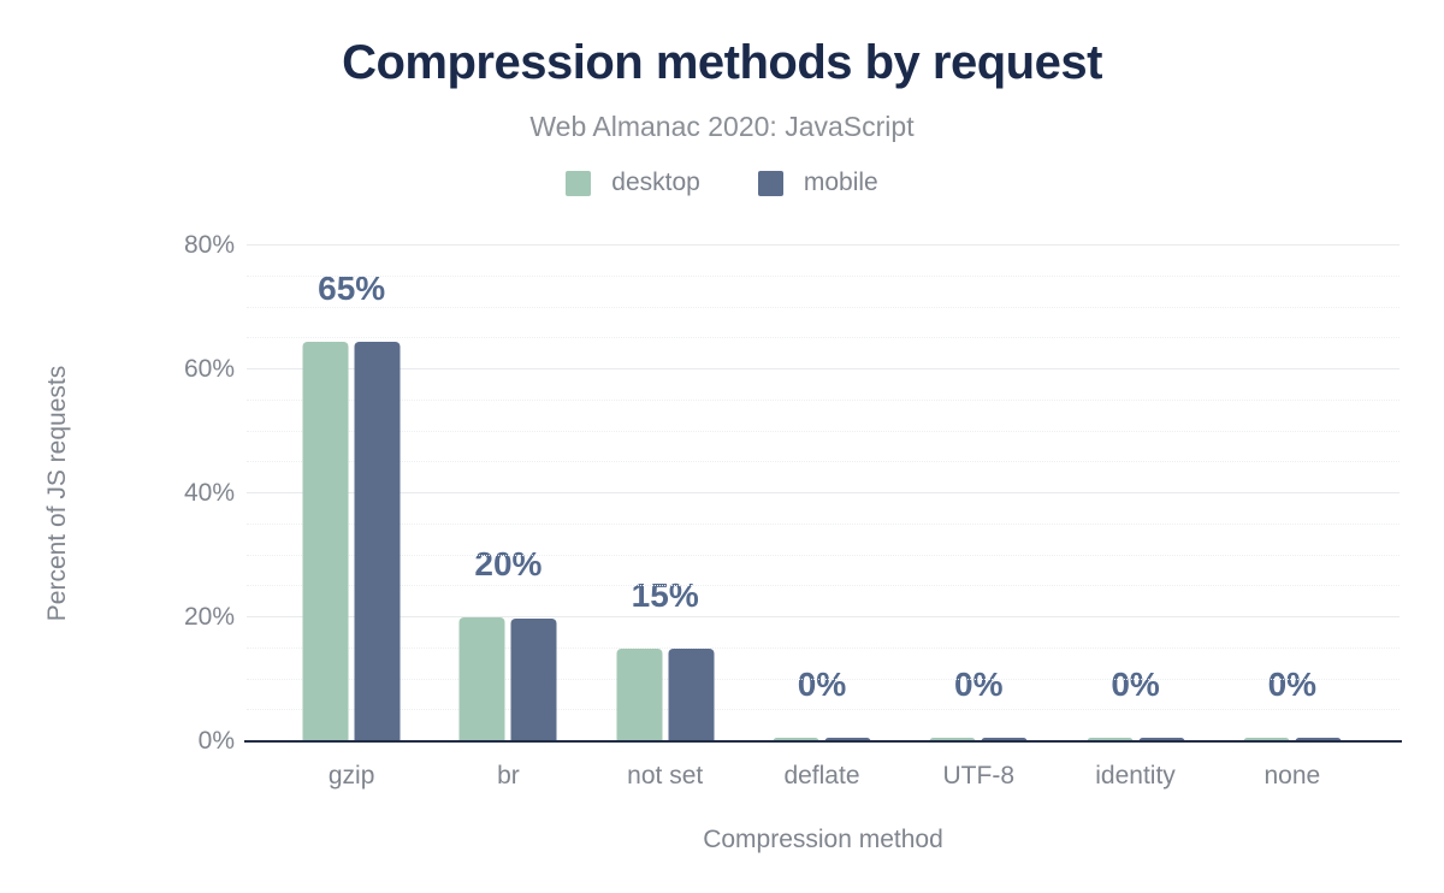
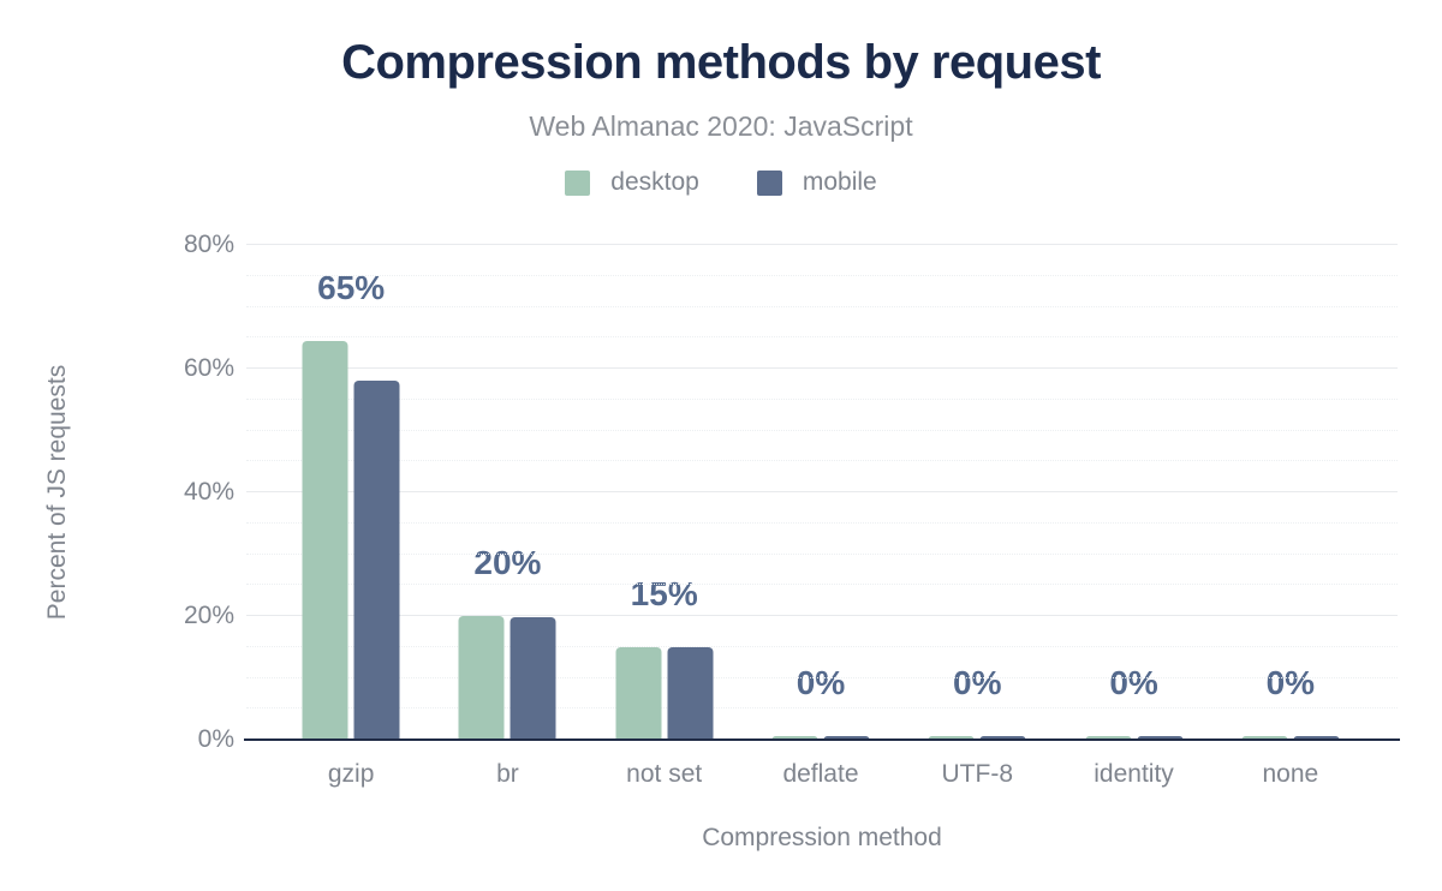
mobile/gzip: 64% -> 58%
